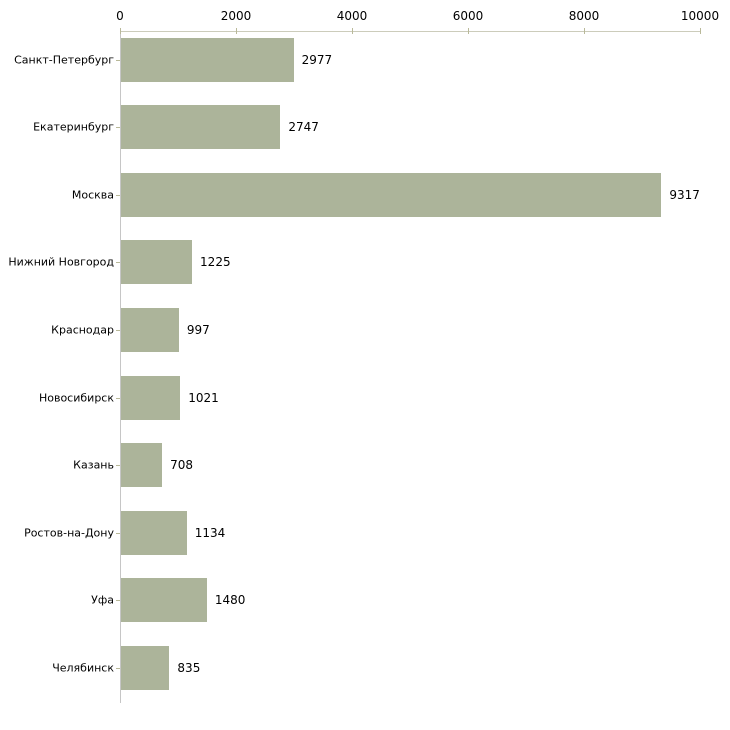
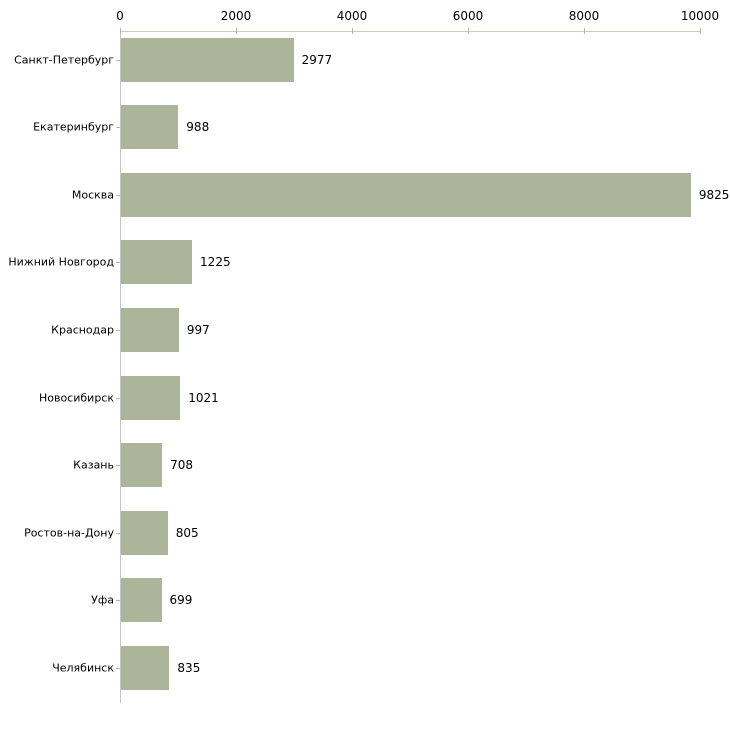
Екатеринбург: 2747 -> 988
Москва: 9317 -> 9825
Ростов-на-Дону: 1134 -> 805
Уфа: 1480 -> 699
